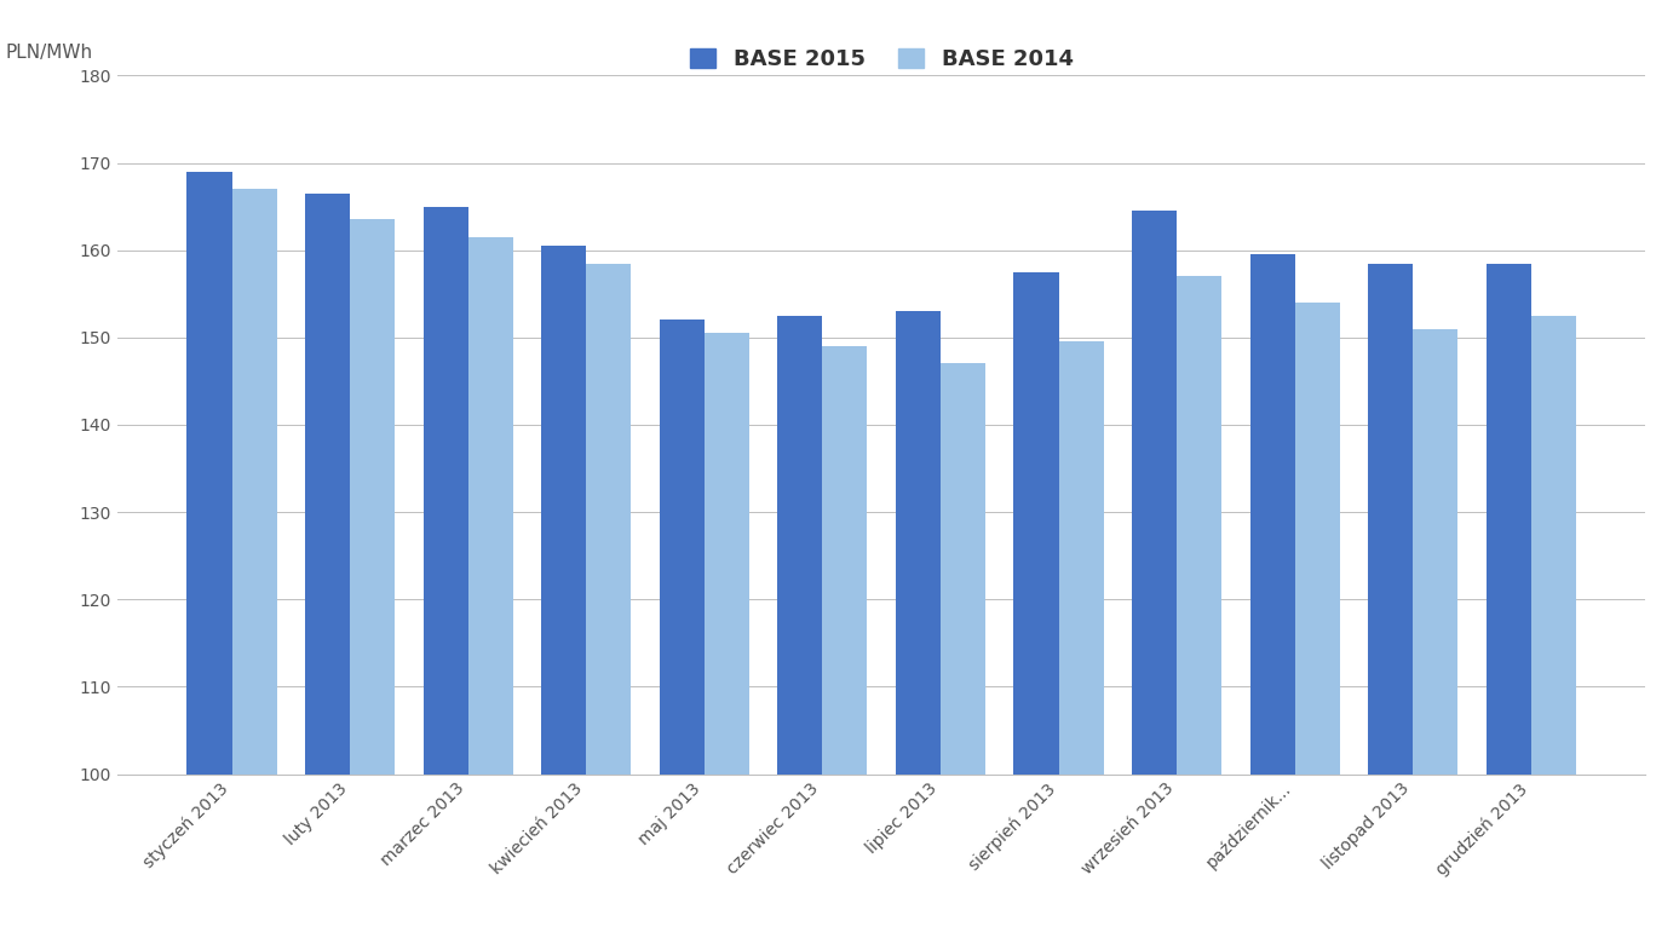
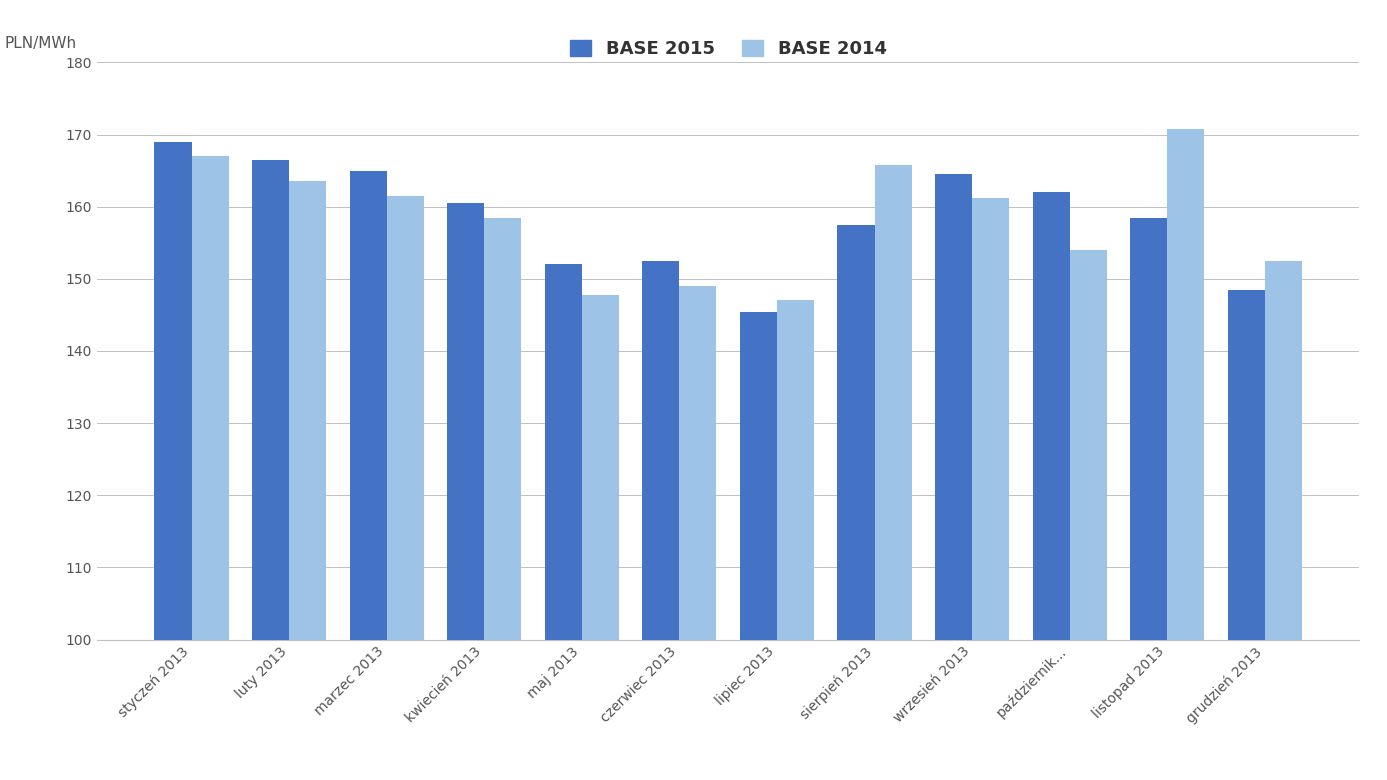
BASE 2014/maj 2013: 150.5 -> 147.8
BASE 2015/lipiec 2013: 153.0 -> 145.4
BASE 2014/sierpień 2013: 149.5 -> 165.8
BASE 2014/wrzesień 2013: 157.0 -> 161.2
BASE 2015/październik...: 159.5 -> 162.0
BASE 2014/listopad 2013: 151.0 -> 170.8
BASE 2015/grudzień 2013: 158.5 -> 148.4
